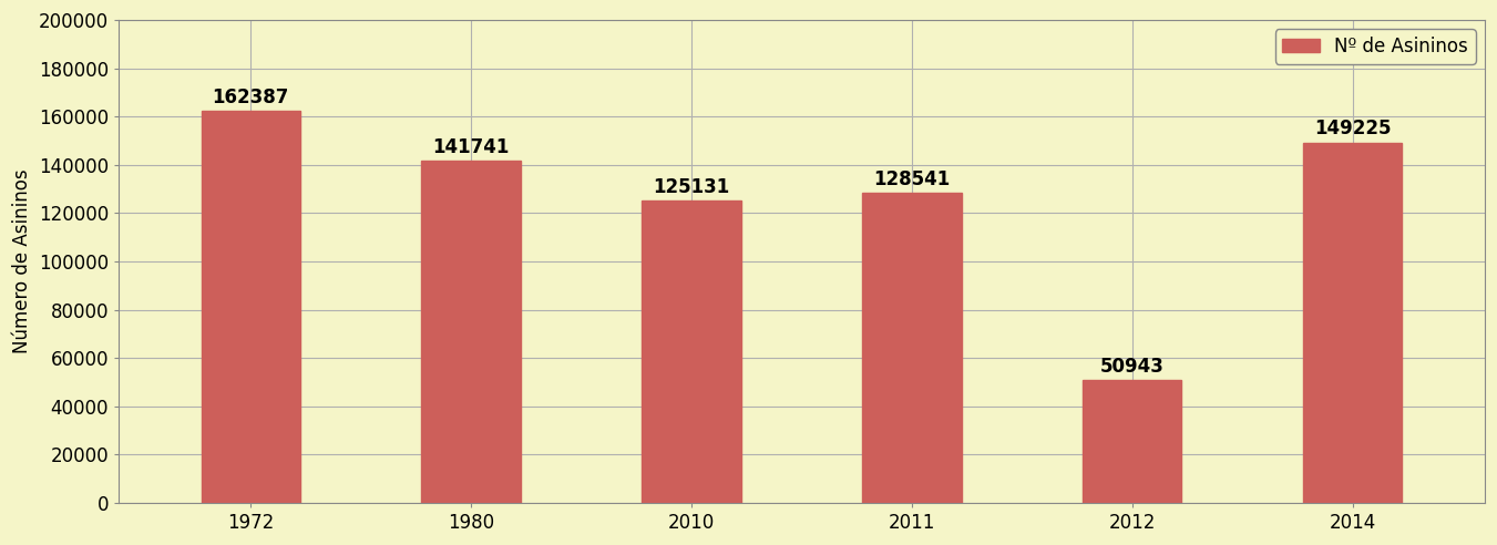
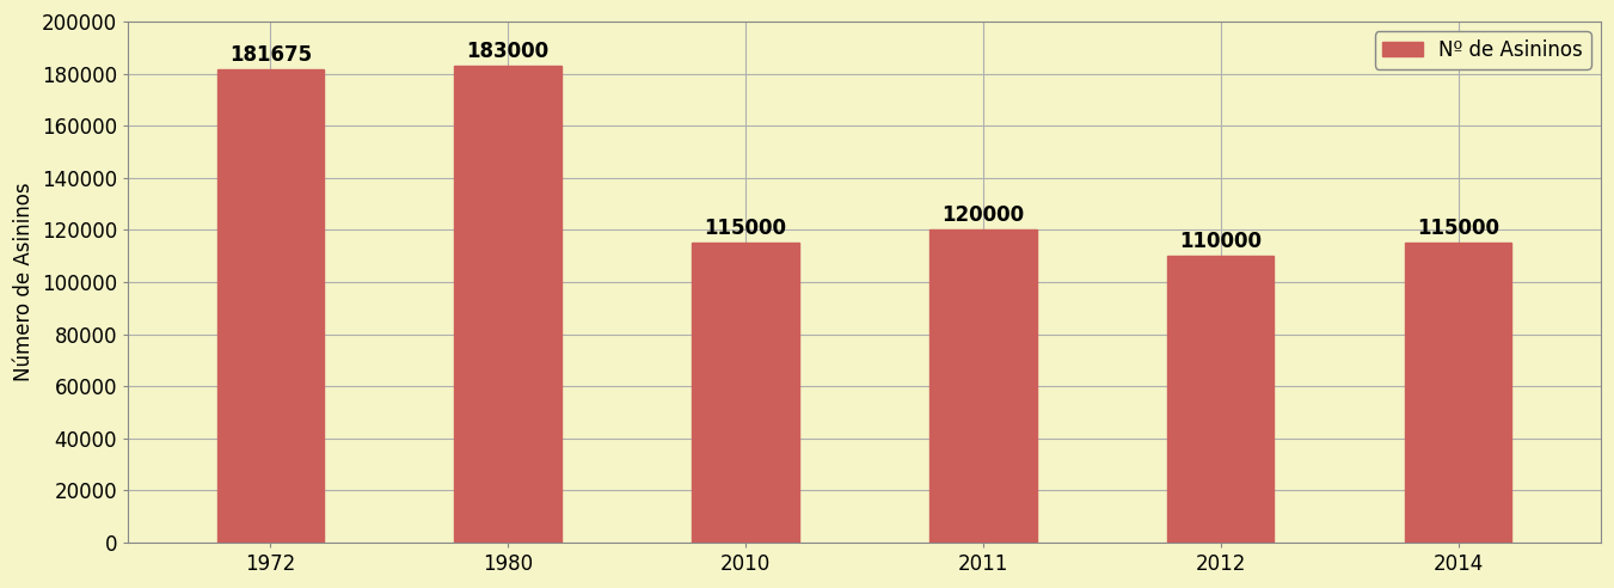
1972: 162387 -> 181675
1980: 141741 -> 183000
2010: 125131 -> 115000
2011: 128541 -> 120000
2012: 50943 -> 110000
2014: 149225 -> 115000
